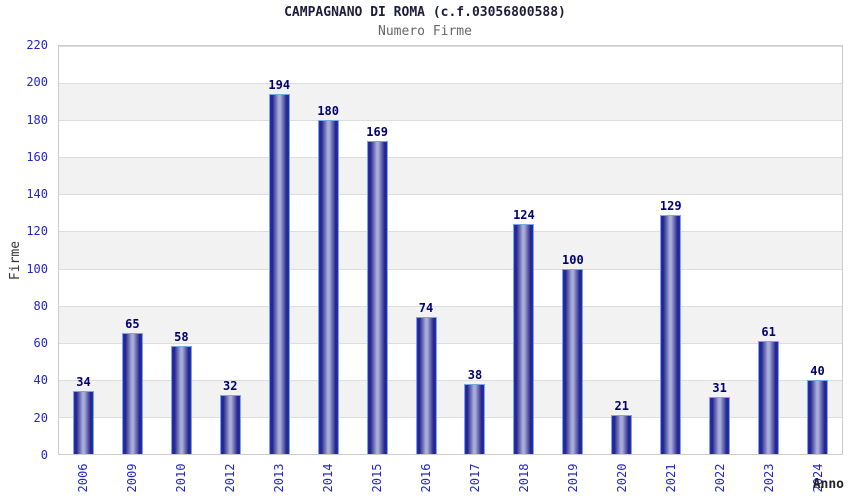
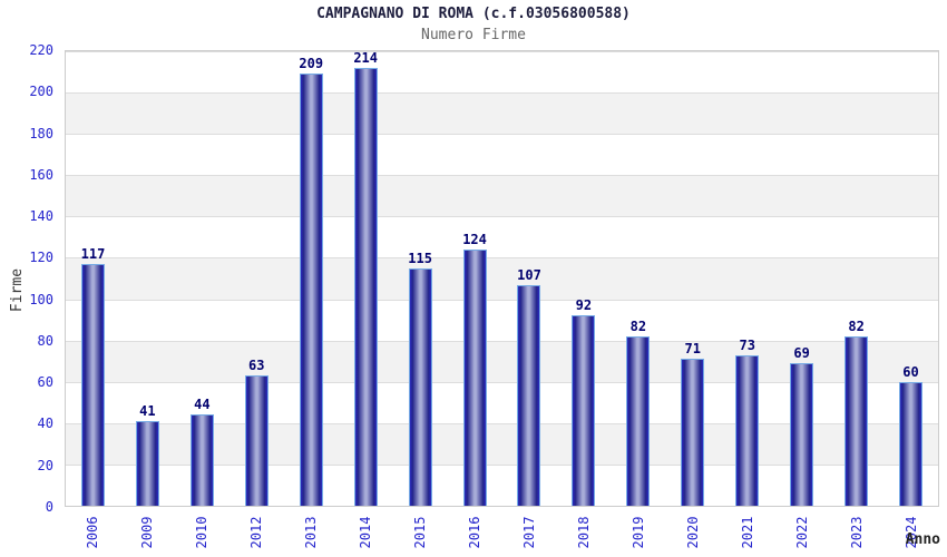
2006: 34 -> 117
2009: 65 -> 41
2010: 58 -> 44
2012: 32 -> 63
2013: 194 -> 209
2014: 180 -> 214
2015: 169 -> 115
2016: 74 -> 124
2017: 38 -> 107
2018: 124 -> 92
2019: 100 -> 82
2020: 21 -> 71
2021: 129 -> 73
2022: 31 -> 69
2023: 61 -> 82
2024: 40 -> 60
